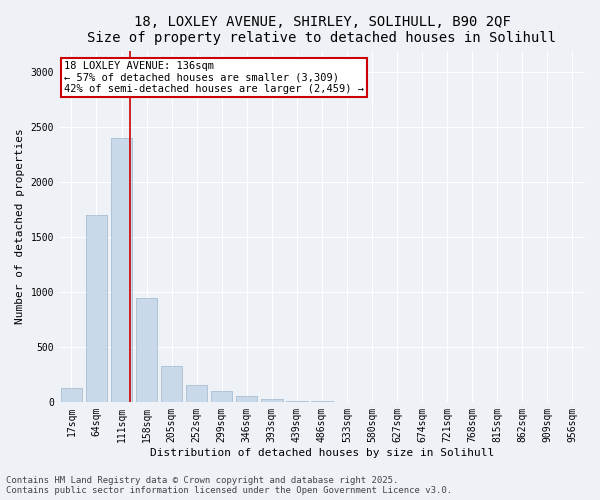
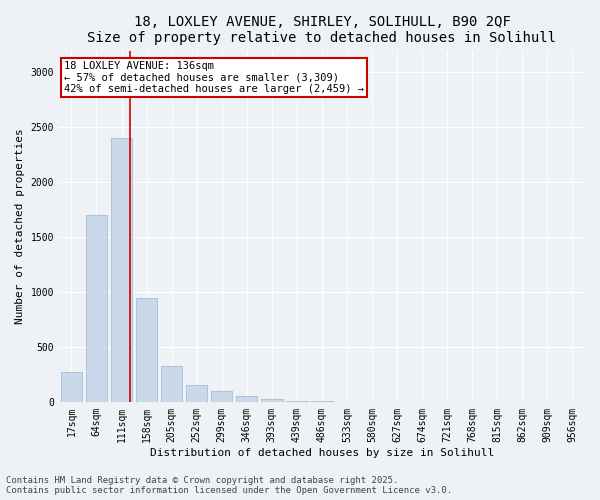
17sqm: 130 -> 270
